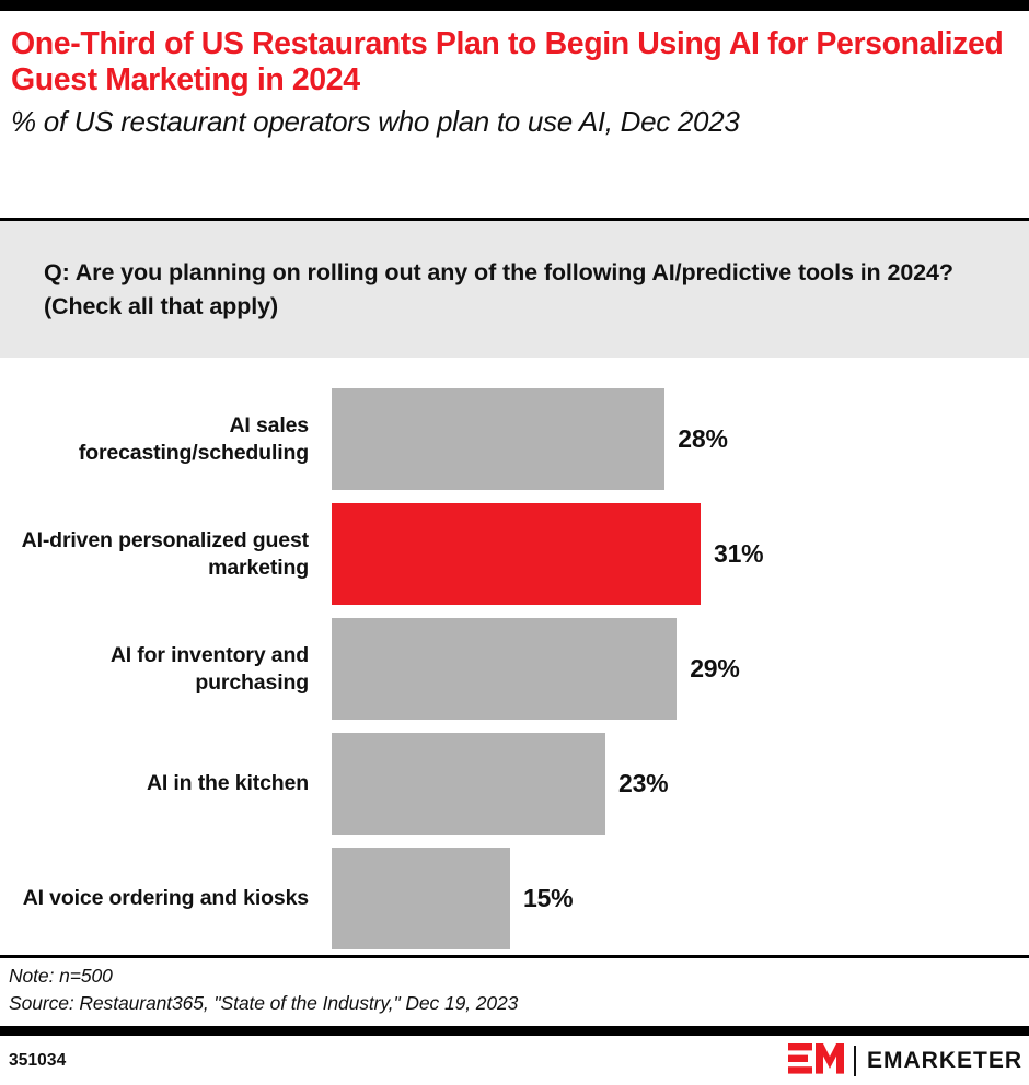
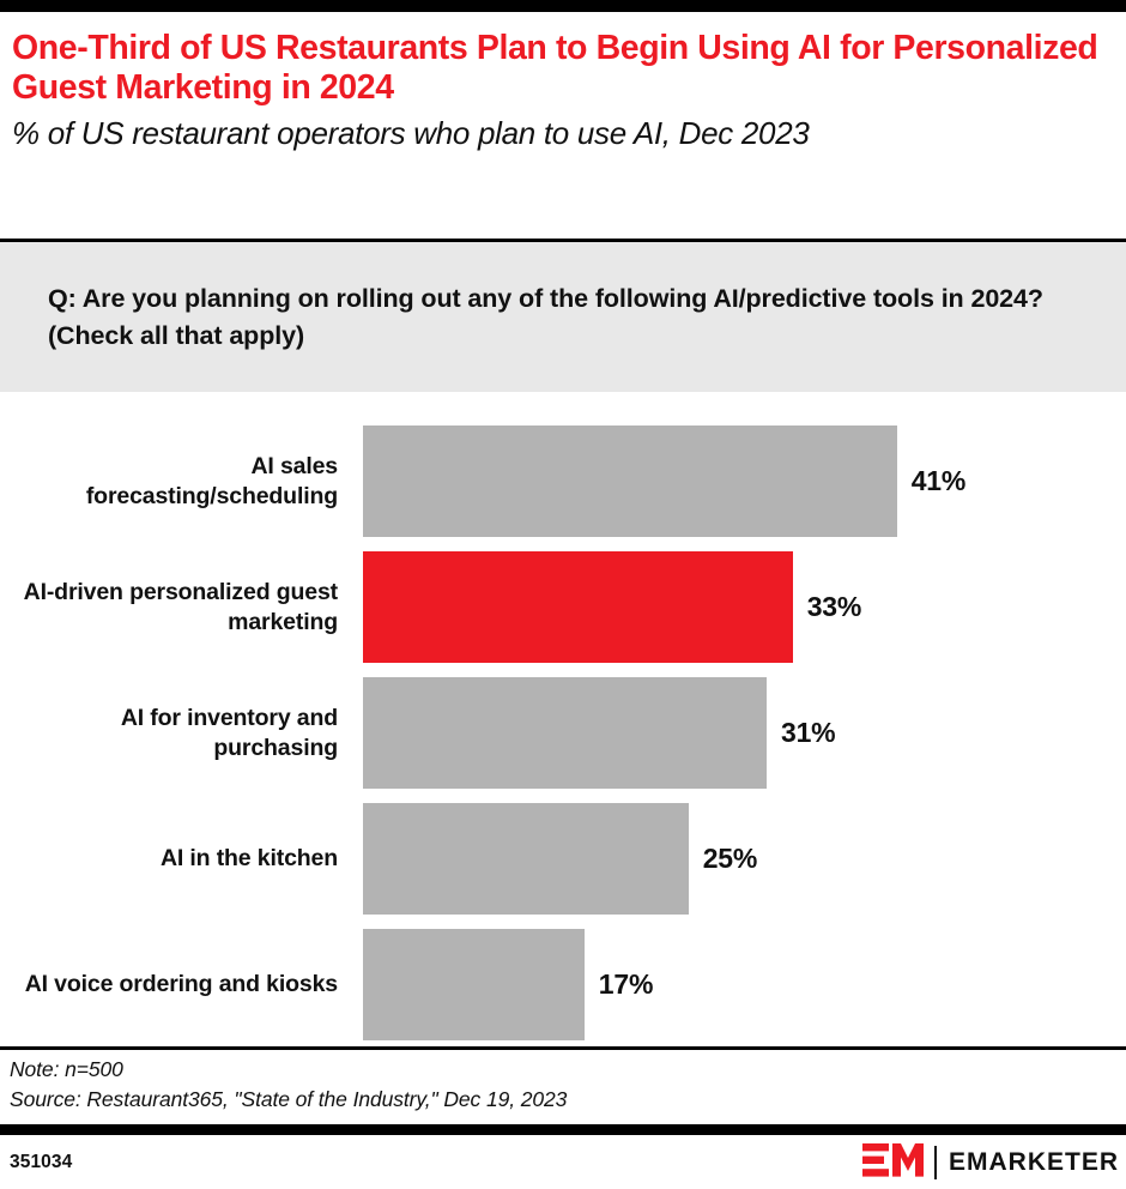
AI sales forecasting/scheduling: 28% -> 41%
AI-driven personalized guest marketing: 31% -> 33%
AI for inventory and purchasing: 29% -> 31%
AI in the kitchen: 23% -> 25%
AI voice ordering and kiosks: 15% -> 17%
